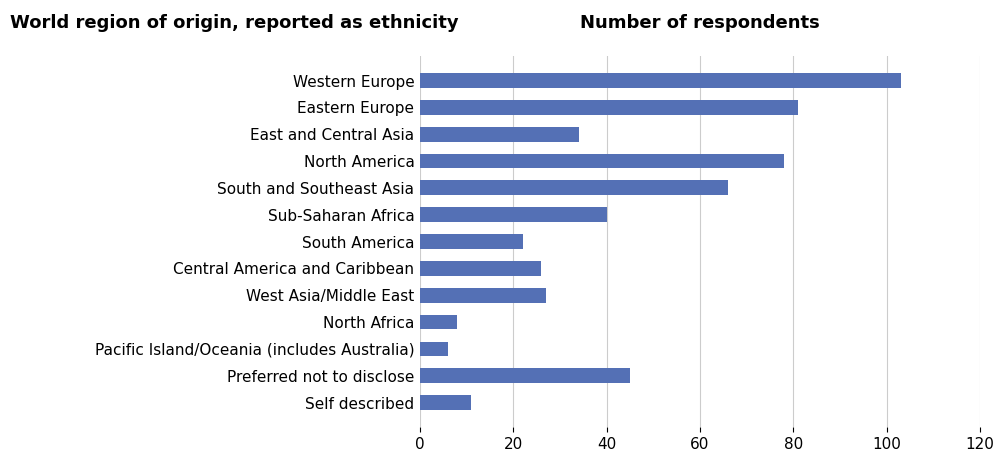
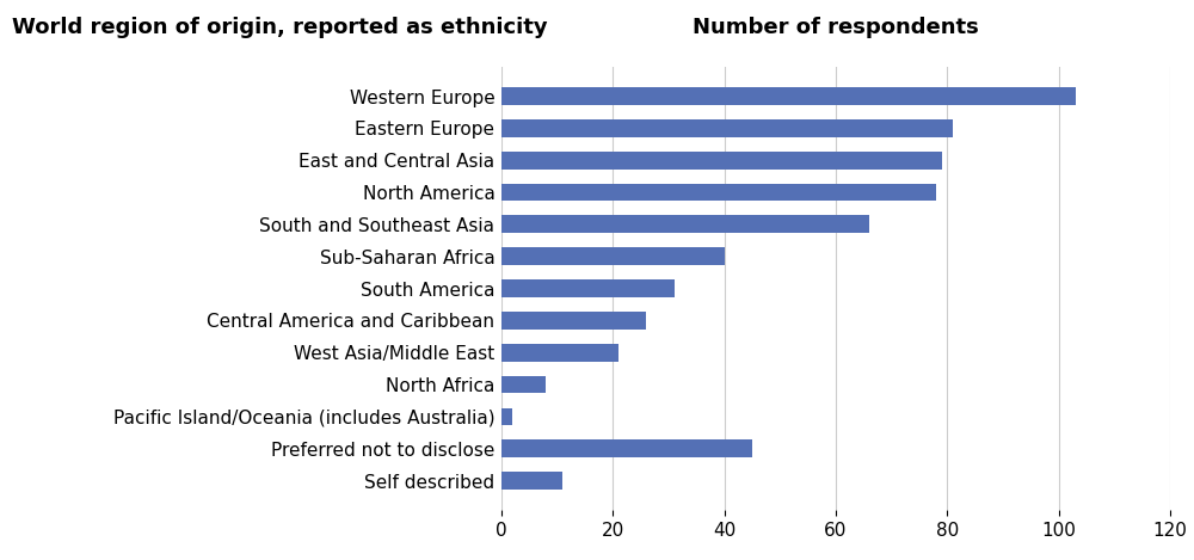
East and Central Asia: 34 -> 79
South America: 22 -> 31
West Asia/Middle East: 27 -> 21
Pacific Island/Oceania (includes Australia): 6 -> 2
